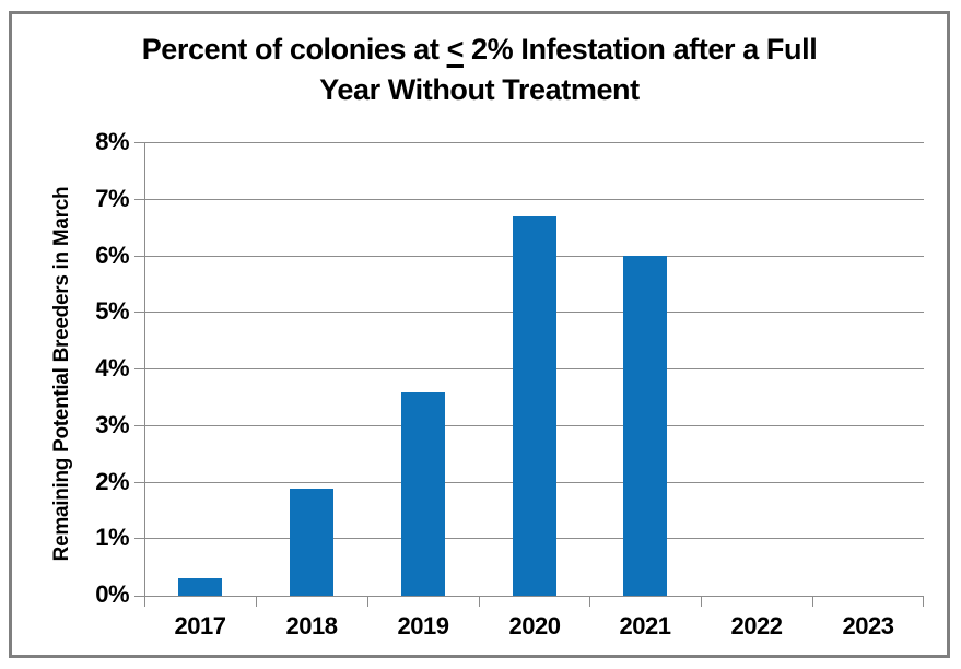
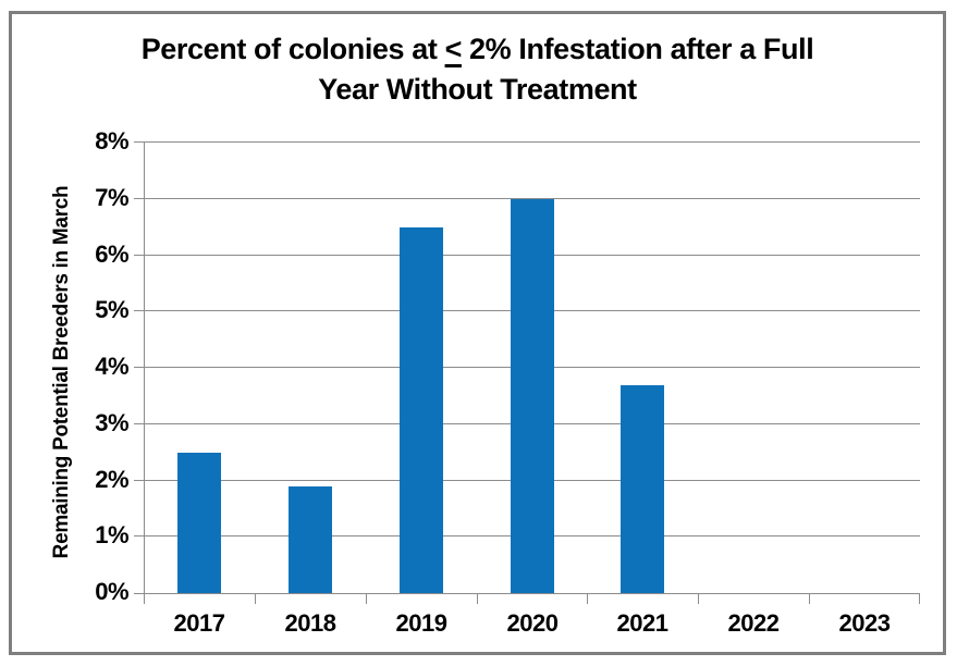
2017: 0.3% -> 2.5%
2019: 3.6% -> 6.5%
2020: 6.7% -> 7.0%
2021: 6.0% -> 3.7%
